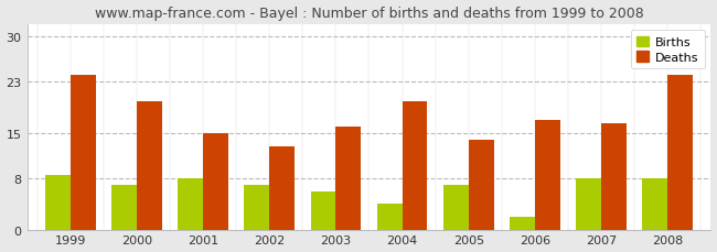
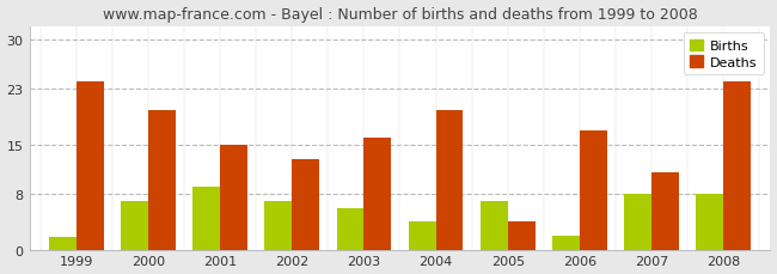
Births/1999: 8.5 -> 1.8
Births/2001: 8.0 -> 9.0
Deaths/2005: 14.0 -> 4.0
Deaths/2007: 16.5 -> 11.0
